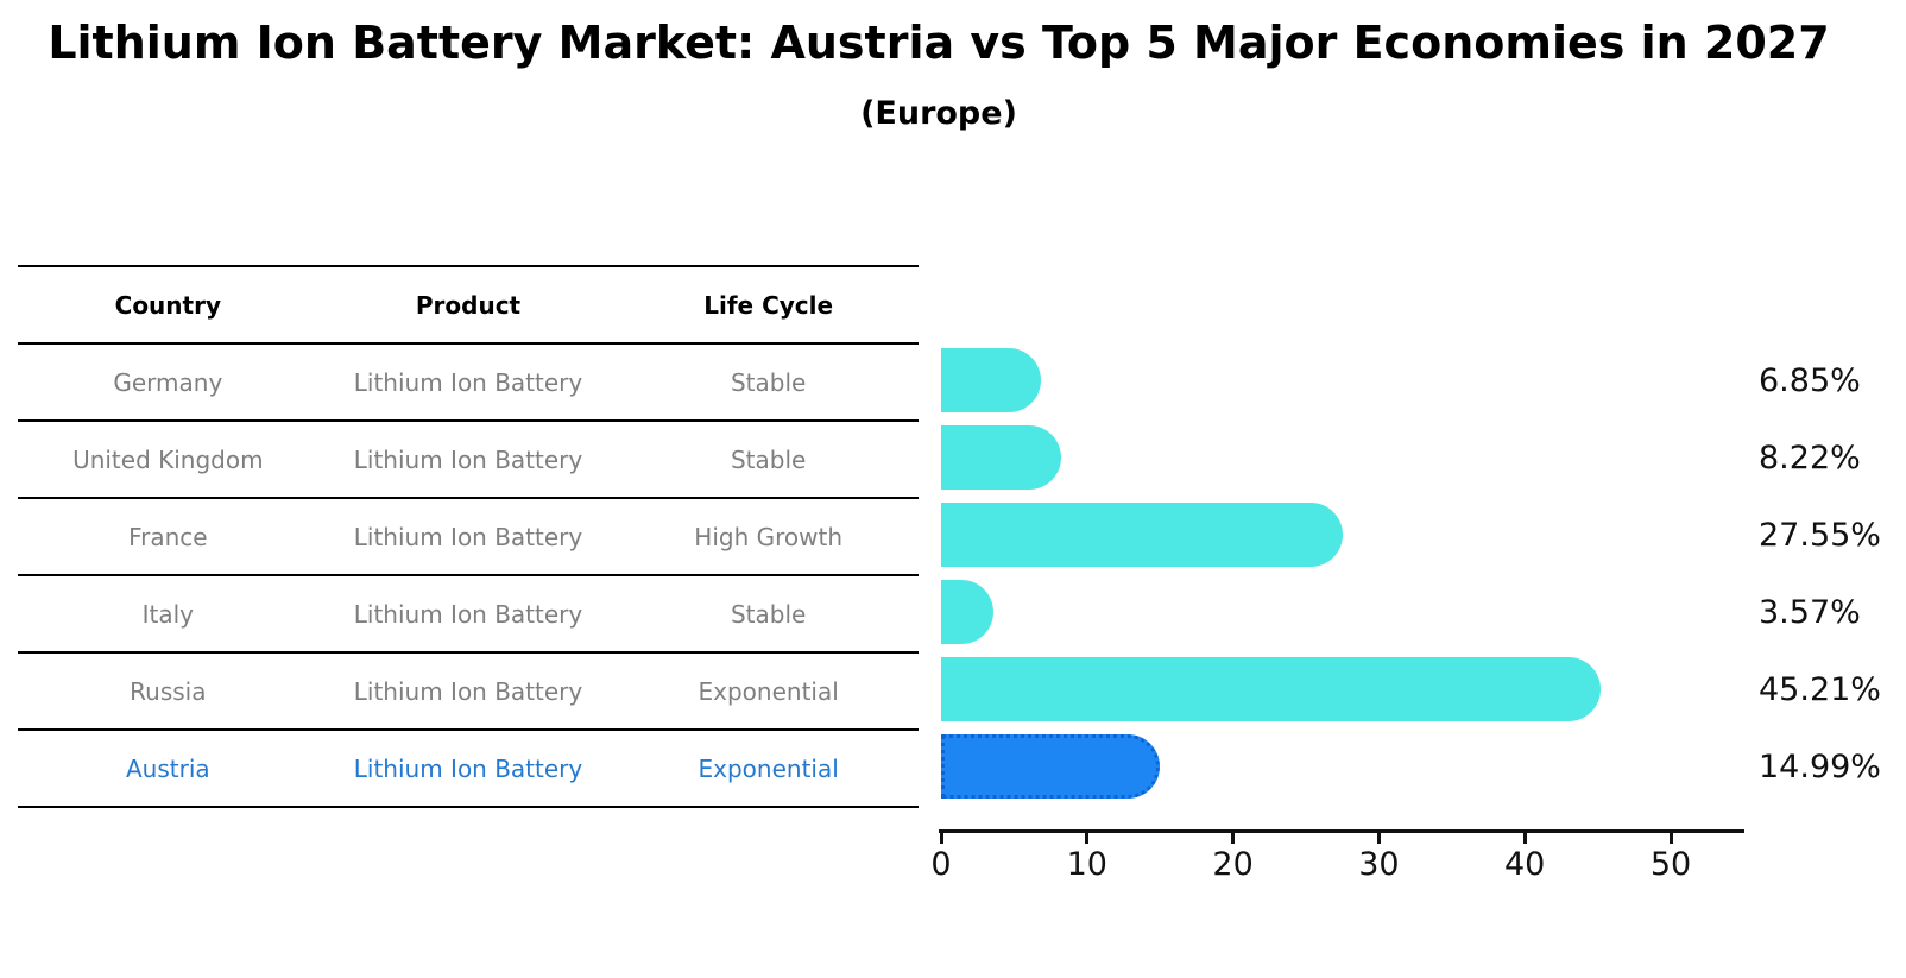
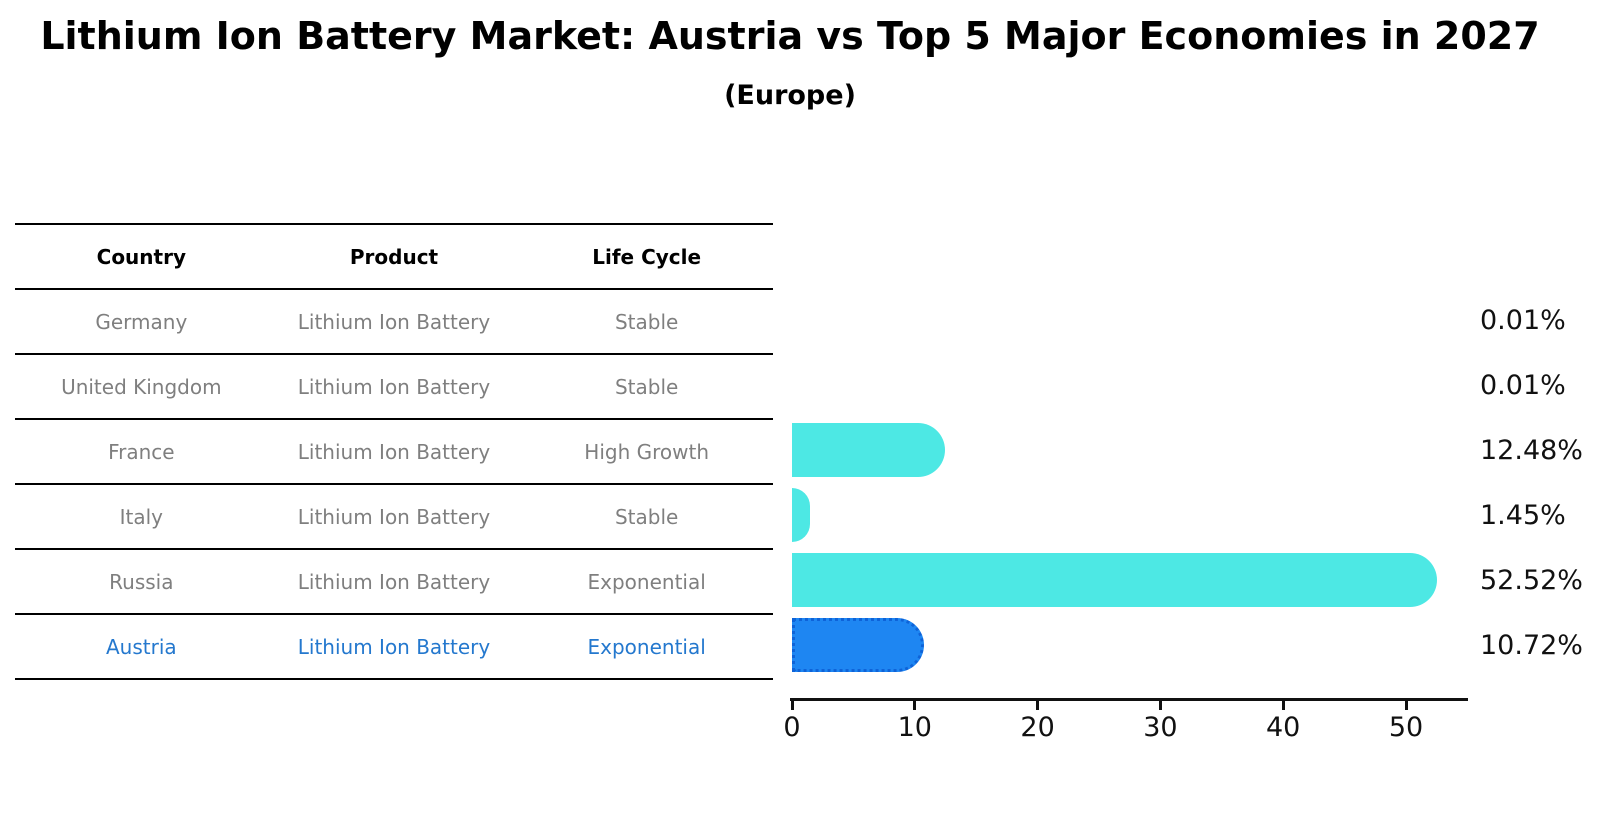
Germany: 6.85% -> 0.01%
United Kingdom: 8.22% -> 0.01%
France: 27.55% -> 12.48%
Italy: 3.57% -> 1.45%
Russia: 45.21% -> 52.52%
Austria: 14.99% -> 10.72%
